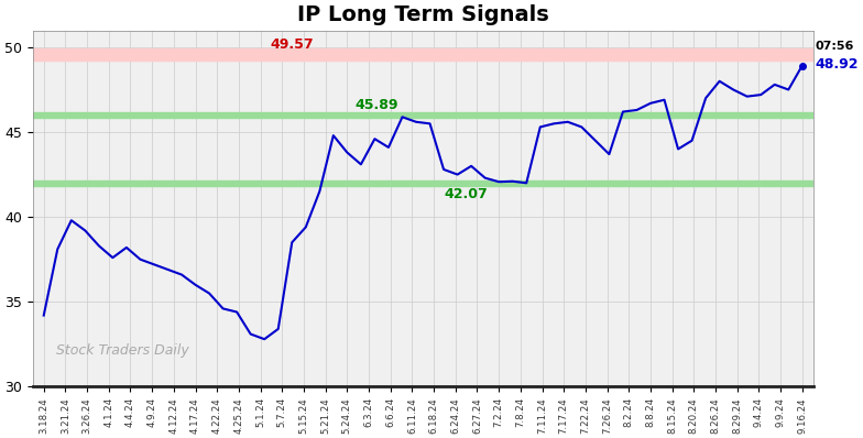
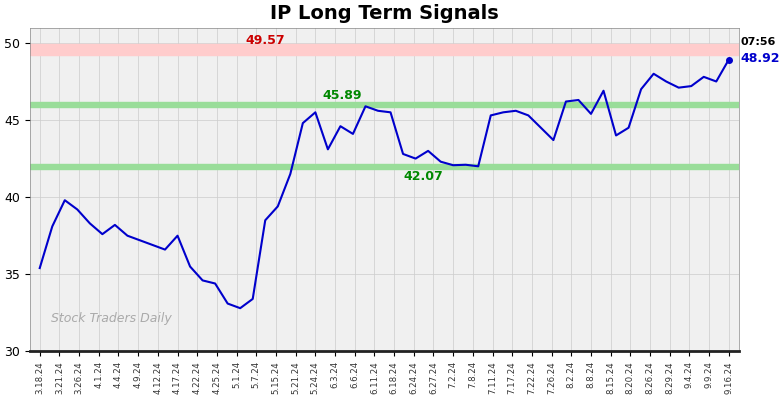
3.18.24: 34.2 -> 35.4
4.17.24: 36.0 -> 37.5
5.24.24: 43.8 -> 45.5
8.8.24: 46.7 -> 45.4
